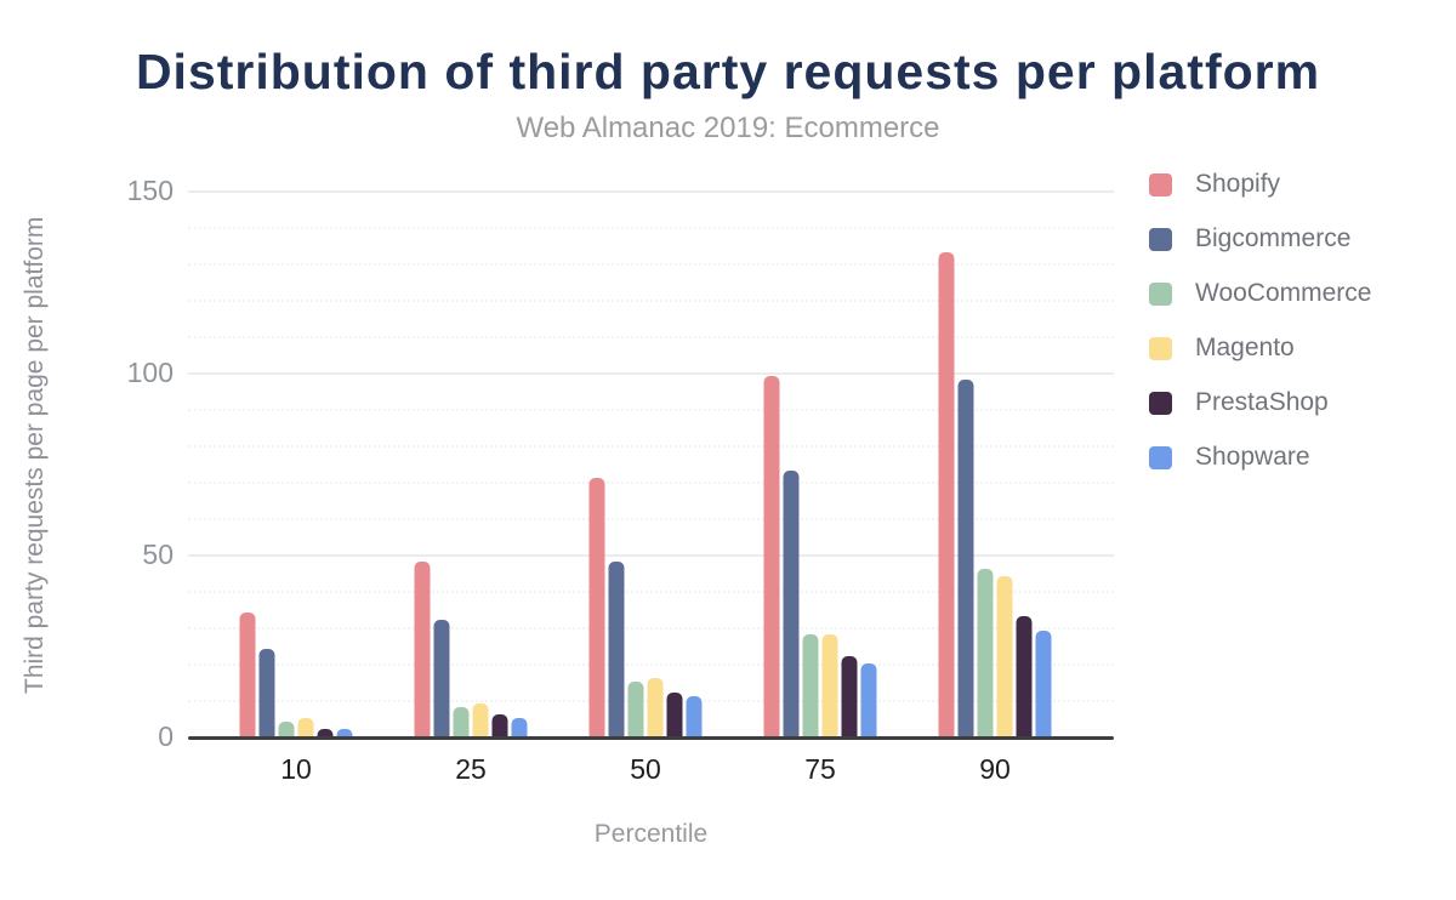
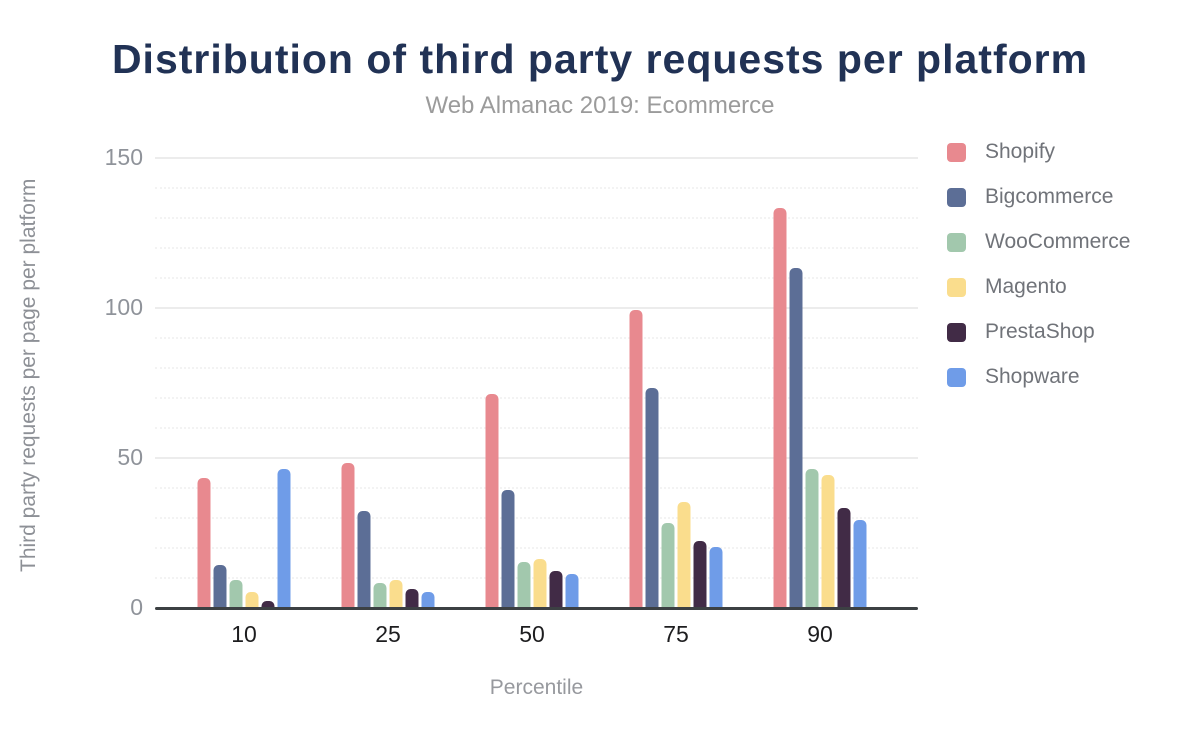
Shopify/10: 34 -> 43
Bigcommerce/10: 24 -> 14
WooCommerce/10: 4 -> 9
Shopware/10: 2 -> 46
Bigcommerce/50: 48 -> 39
Magento/75: 28 -> 35
Bigcommerce/90: 98 -> 113
